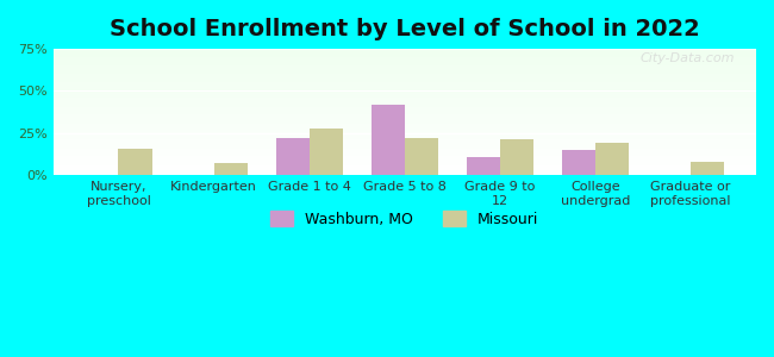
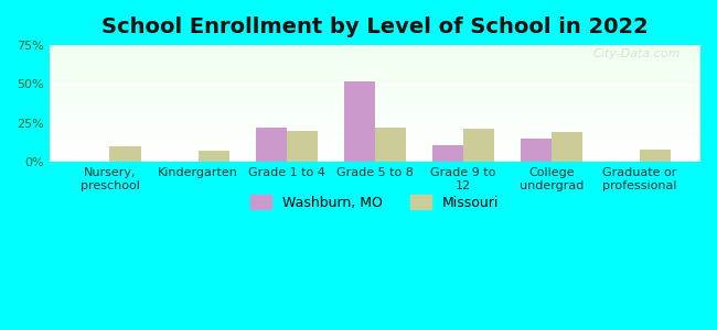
Missouri/Nursery, preschool: 16% -> 10%
Missouri/Grade 1 to 4: 28% -> 20%
Washburn, MO/Grade 5 to 8: 42% -> 52%
